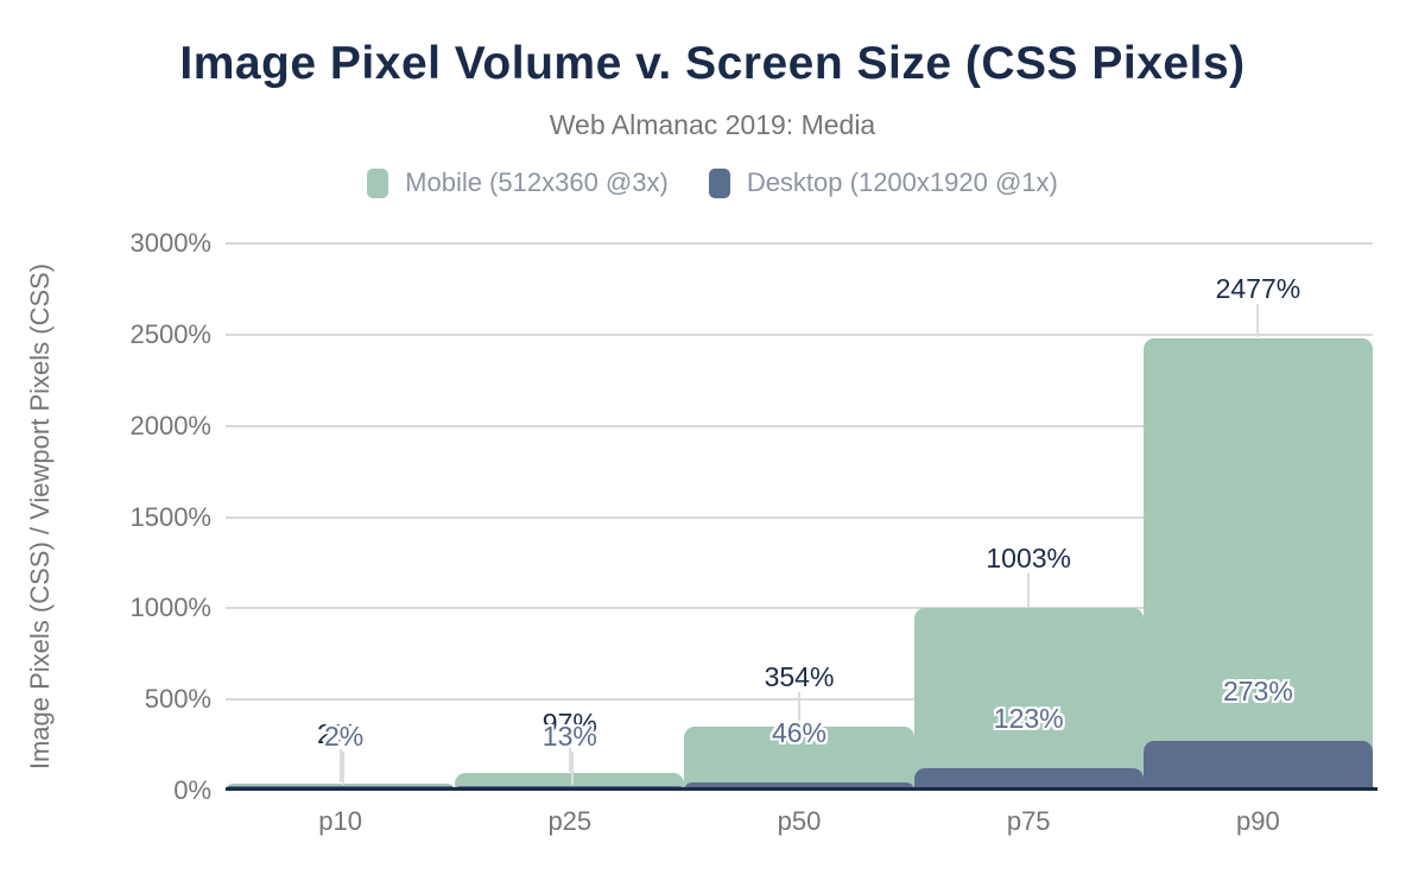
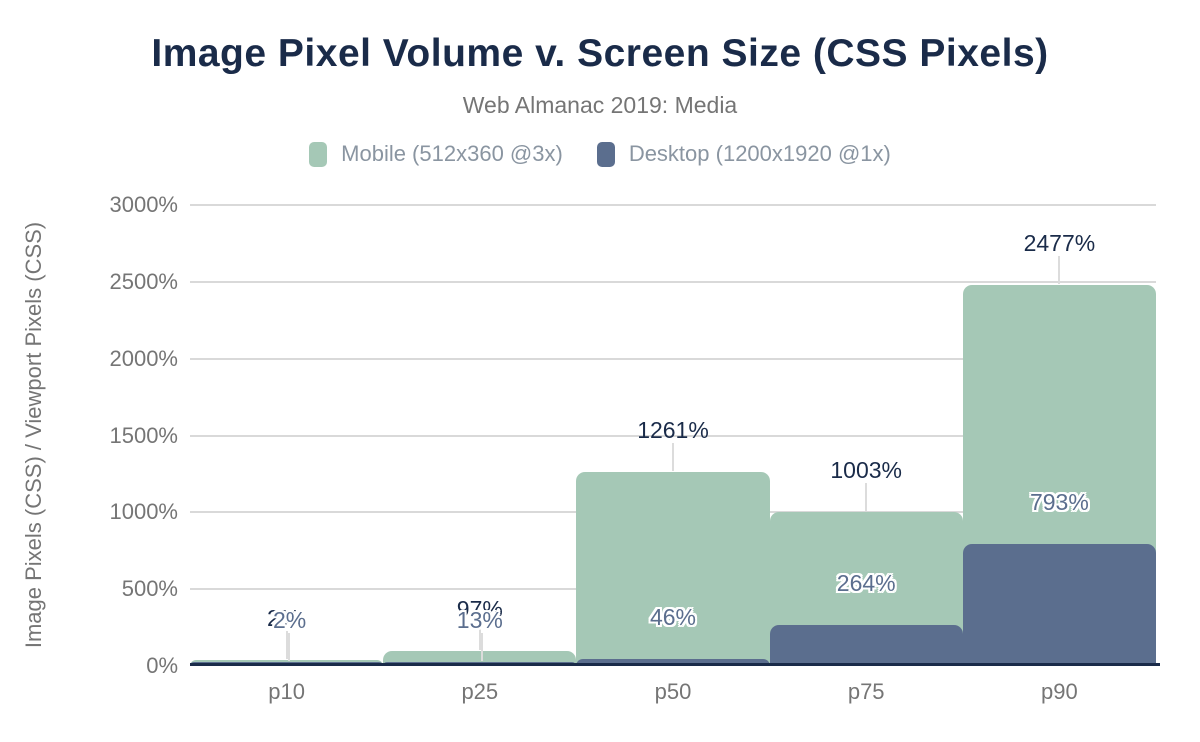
Mobile (512x360 @3x)/p50: 354% -> 1261%
Desktop (1200x1920 @1x)/p75: 123% -> 264%
Desktop (1200x1920 @1x)/p90: 273% -> 793%
